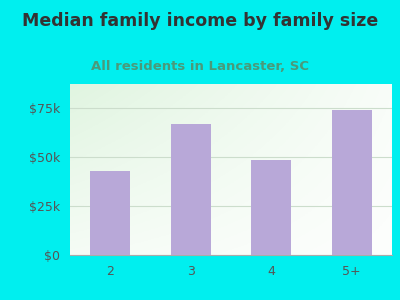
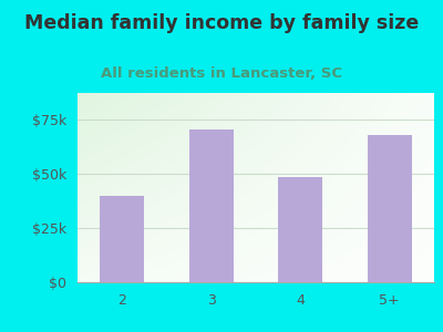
2: $43k -> $40k
3: $67k -> $70k
5+: $74k -> $68k
